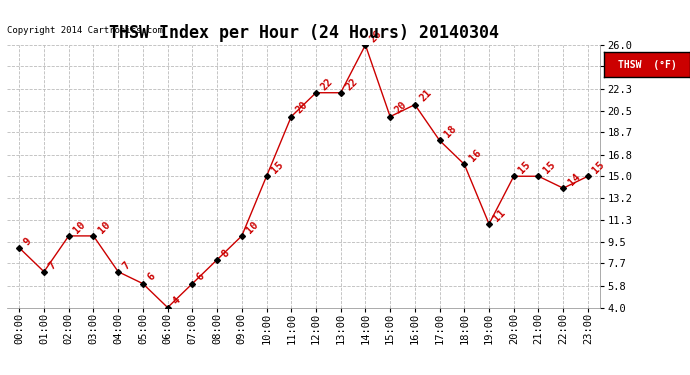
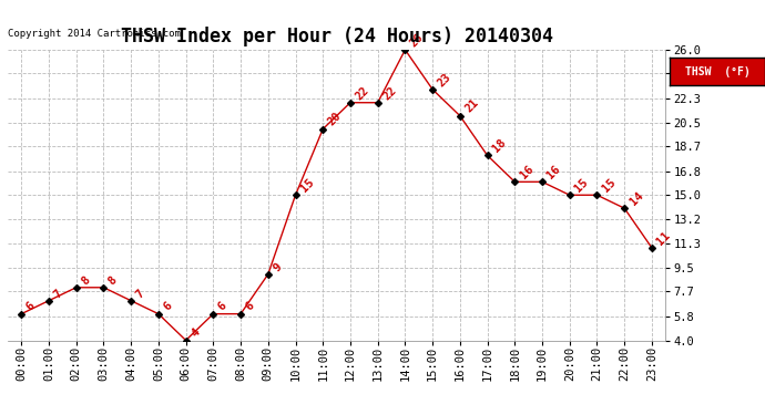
00:00: 9 -> 6
02:00: 10 -> 8
03:00: 10 -> 8
08:00: 8 -> 6
09:00: 10 -> 9
15:00: 20 -> 23
19:00: 11 -> 16
23:00: 15 -> 11
